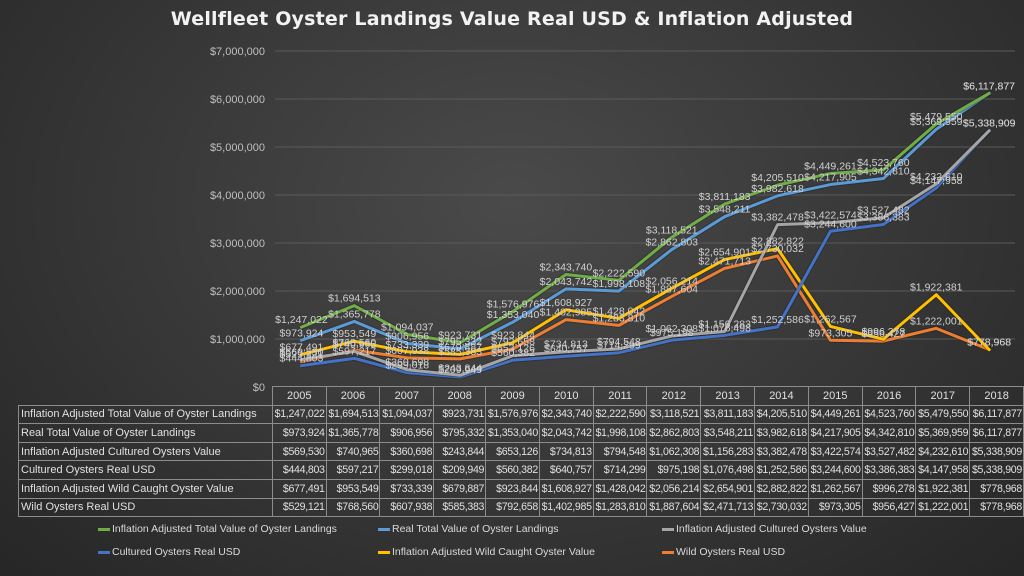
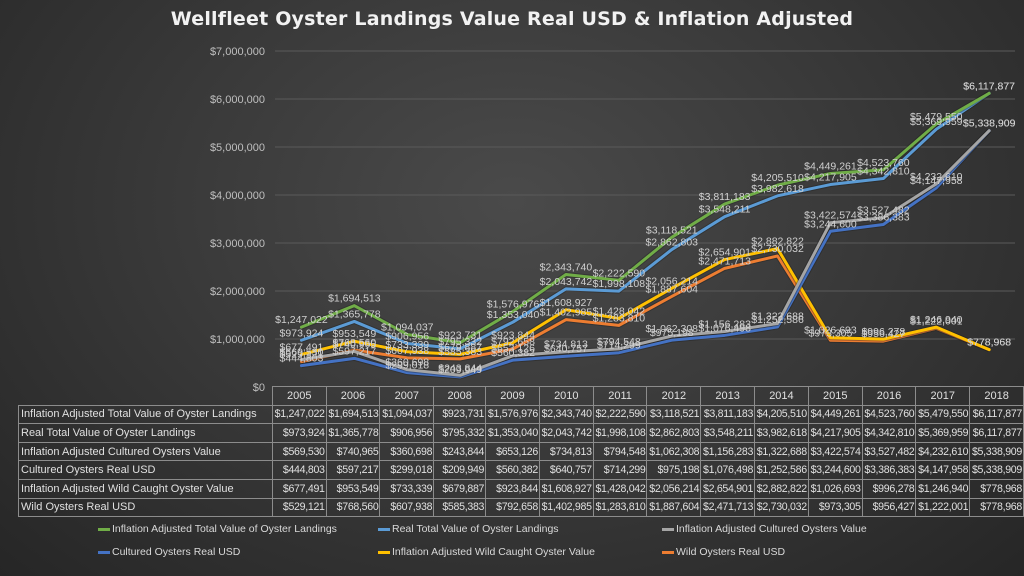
Inflation Adjusted Cultured Oysters Value/2014: $3,382,478 -> $1,322,688
Inflation Adjusted Wild Caught Oyster Value/2015: $1,262,567 -> $1,026,693
Inflation Adjusted Wild Caught Oyster Value/2017: $1,922,381 -> $1,246,940
